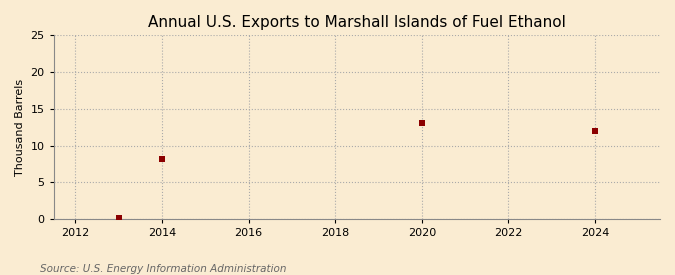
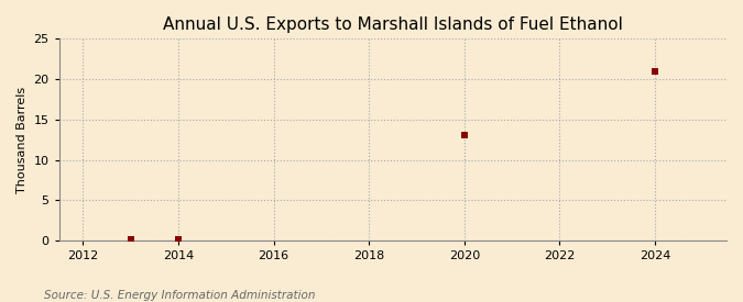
2014: 8.2 -> 0.1
2024: 12.0 -> 21.0
